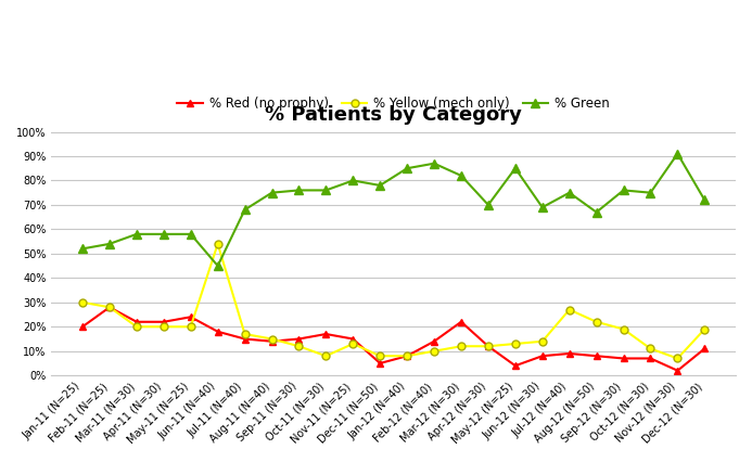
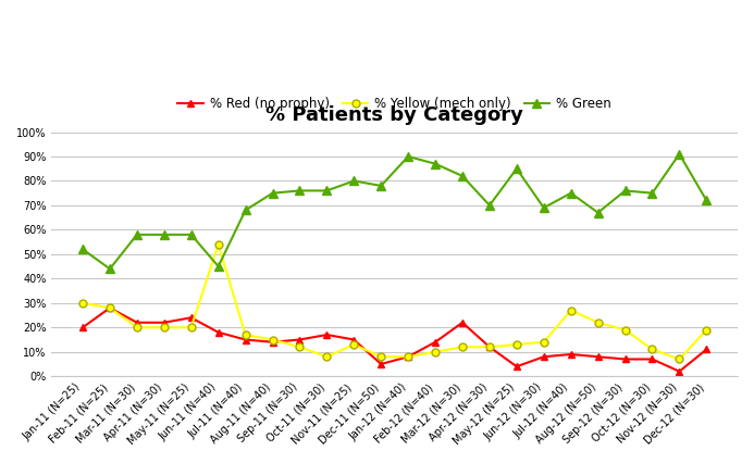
% Green/Feb-11 (N=25): 54% -> 44%
% Green/Jan-12 (N=40): 85% -> 90%
